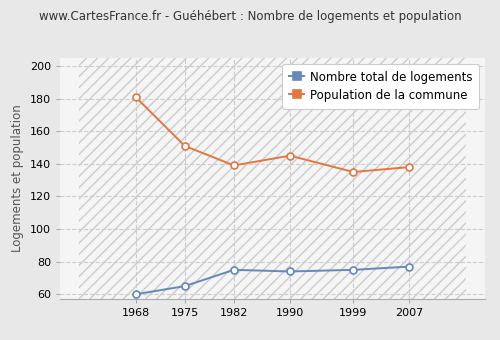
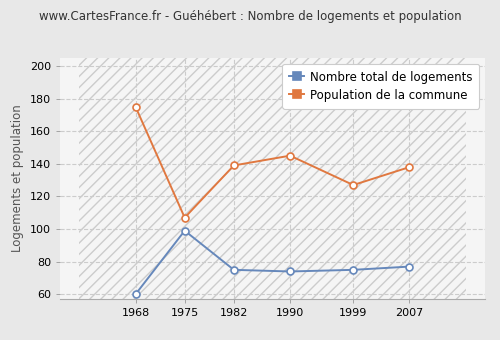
Population de la commune/1968: 181 -> 175
Nombre total de logements/1975: 65 -> 99
Population de la commune/1975: 151 -> 107
Population de la commune/1999: 135 -> 127
